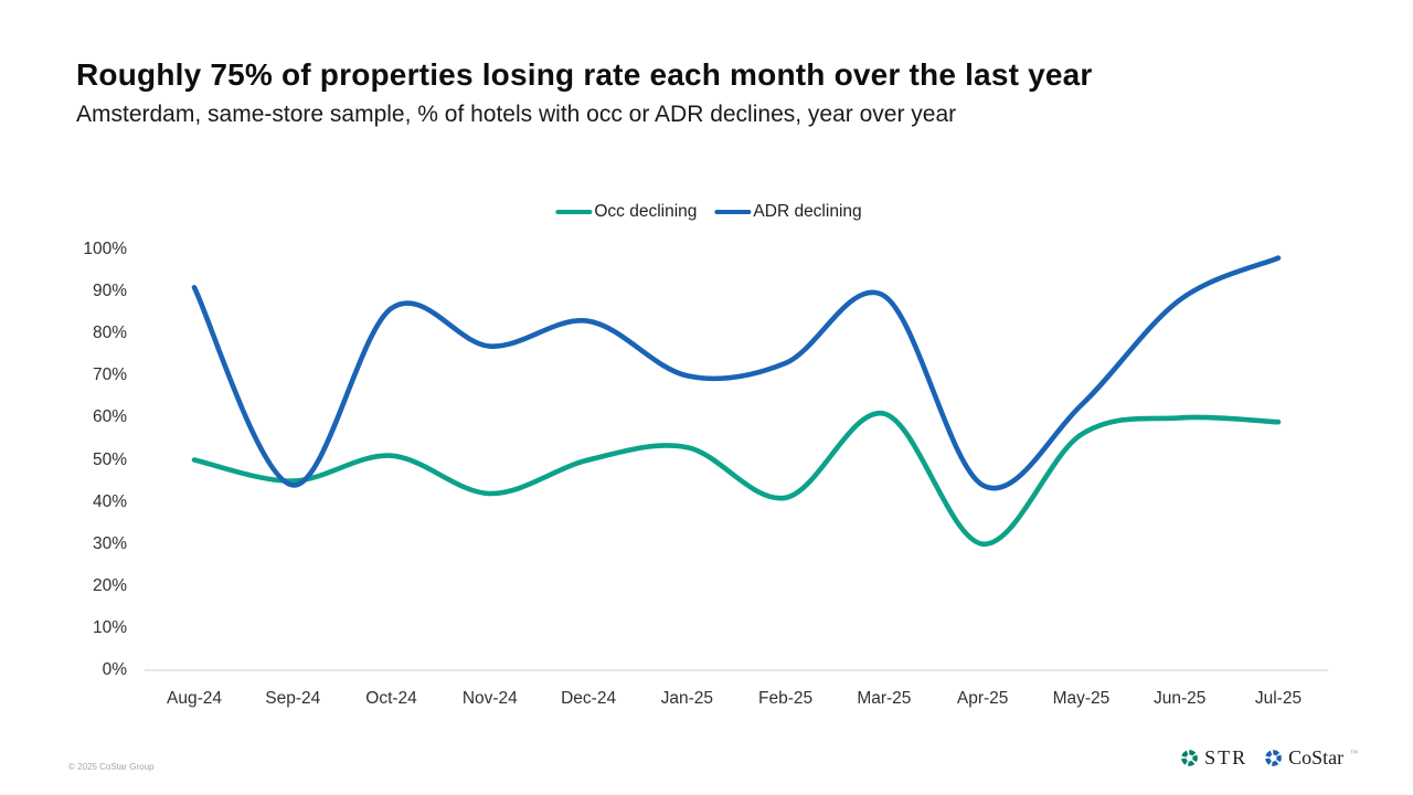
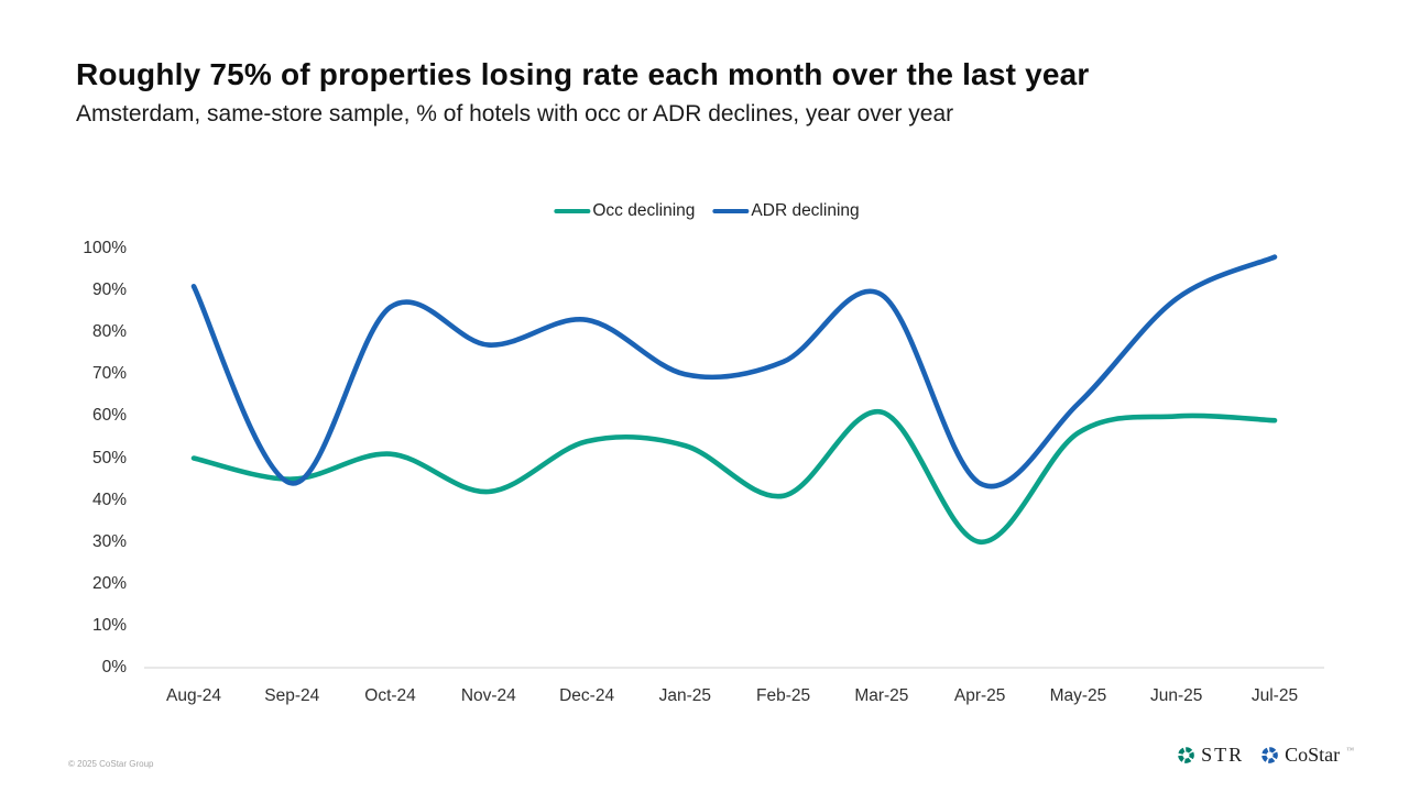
Occ declining/Dec-24: 50% -> 54%
